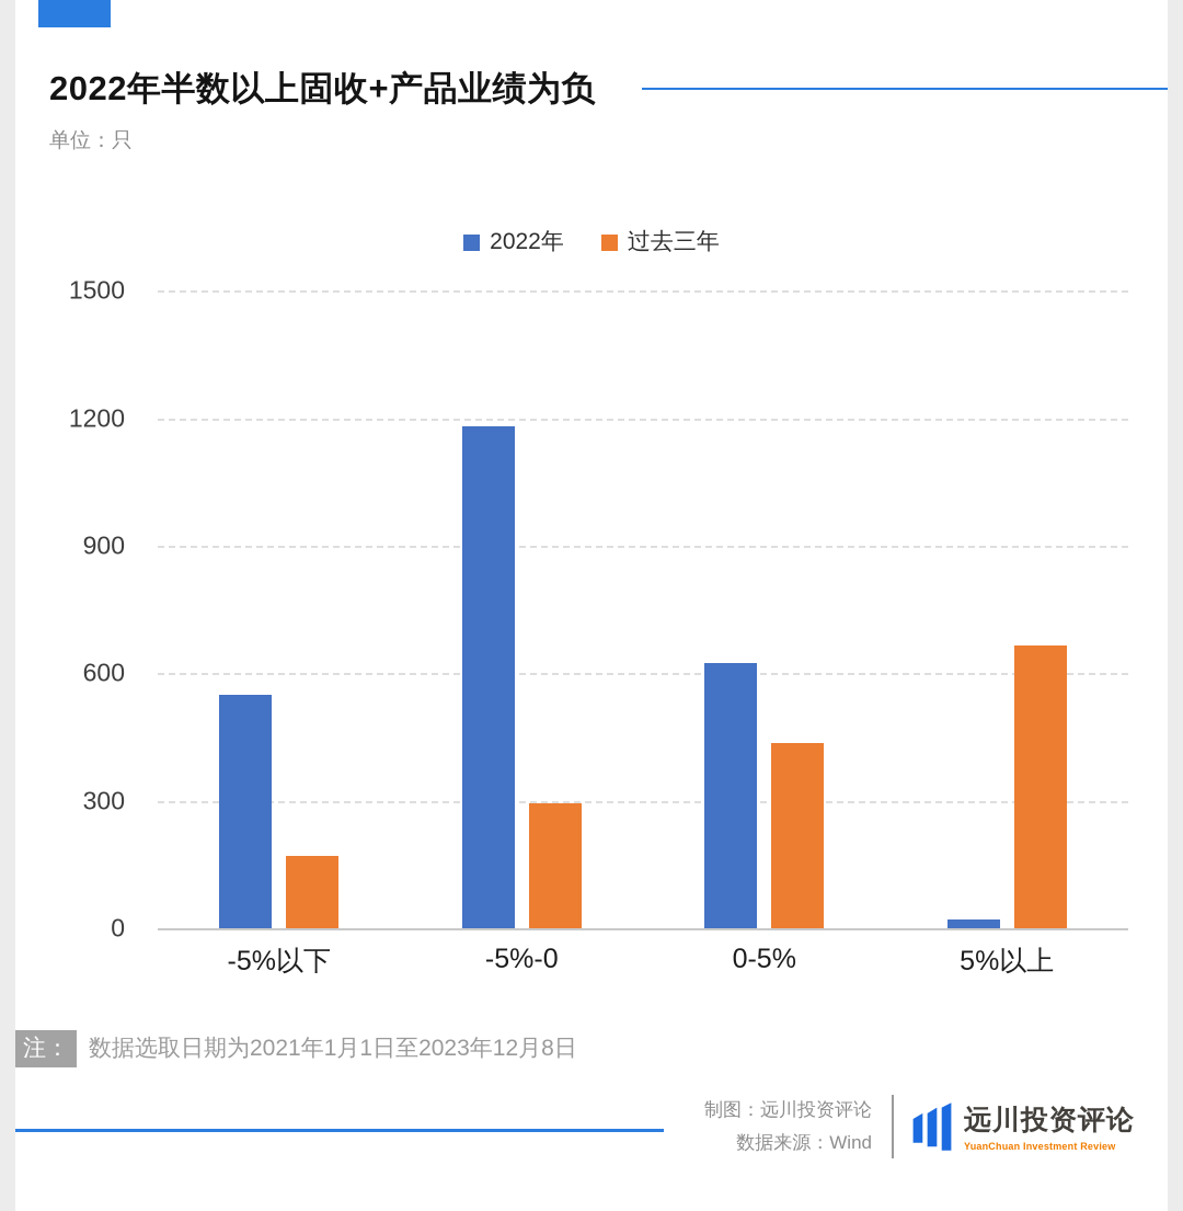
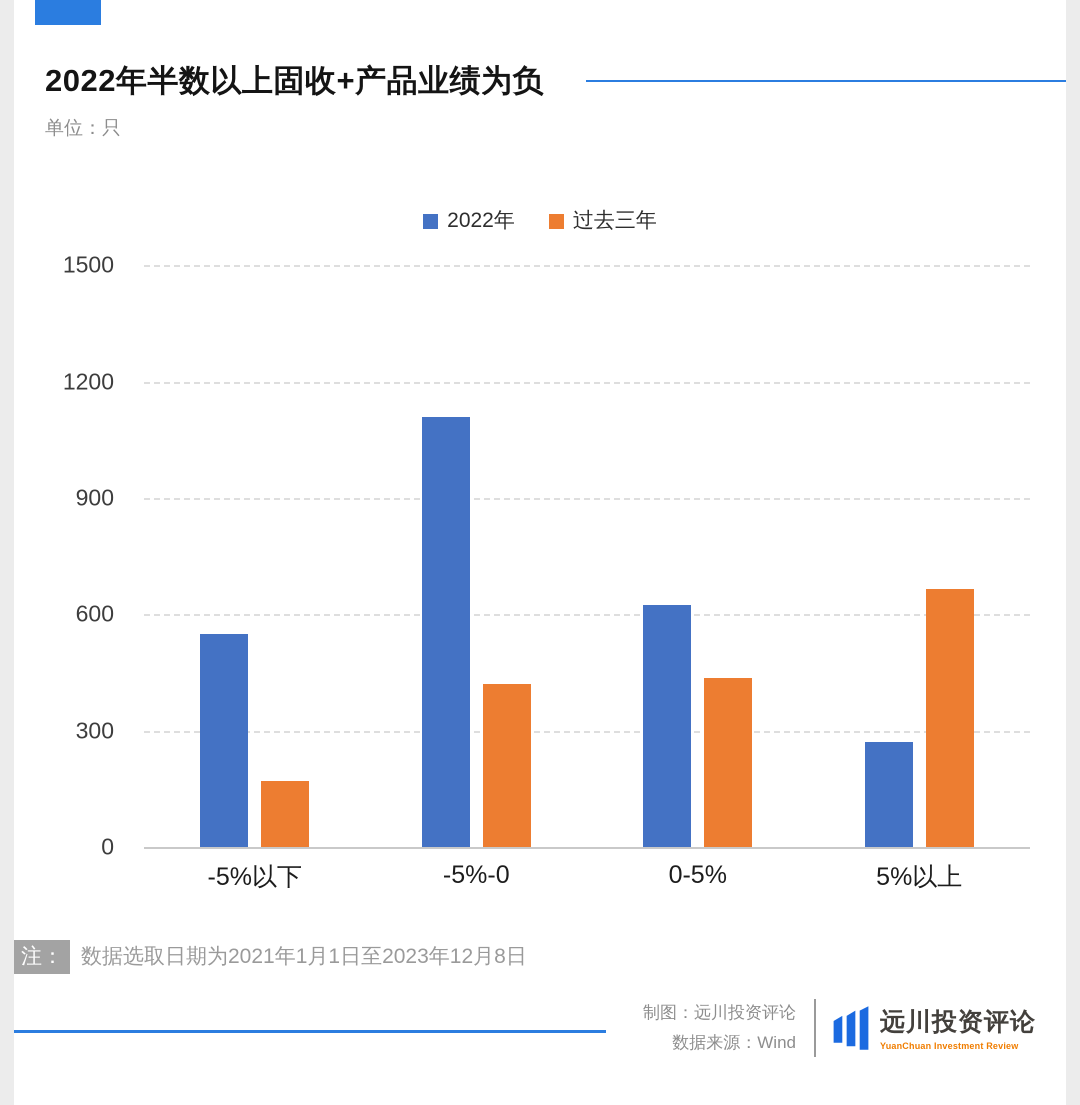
2022年/-5%-0: 1180 -> 1110
过去三年/-5%-0: 300 -> 420
2022年/5%以上: 20 -> 270
